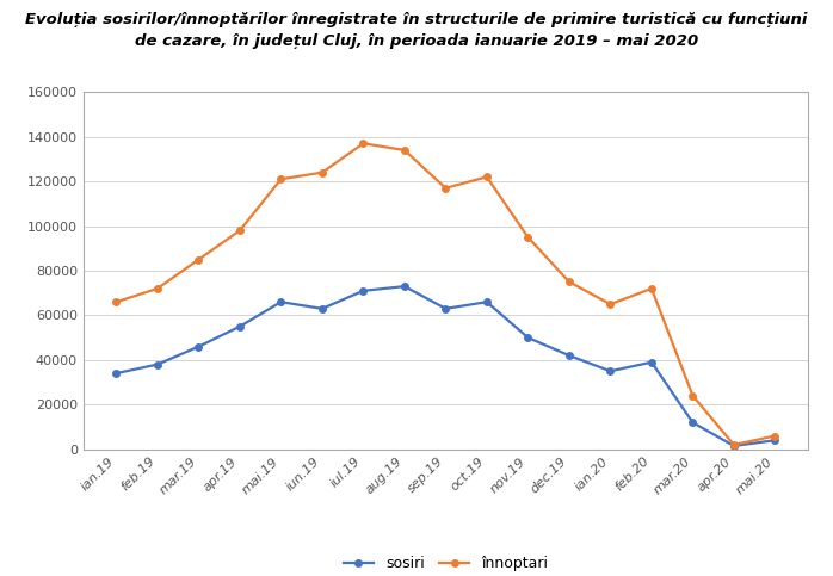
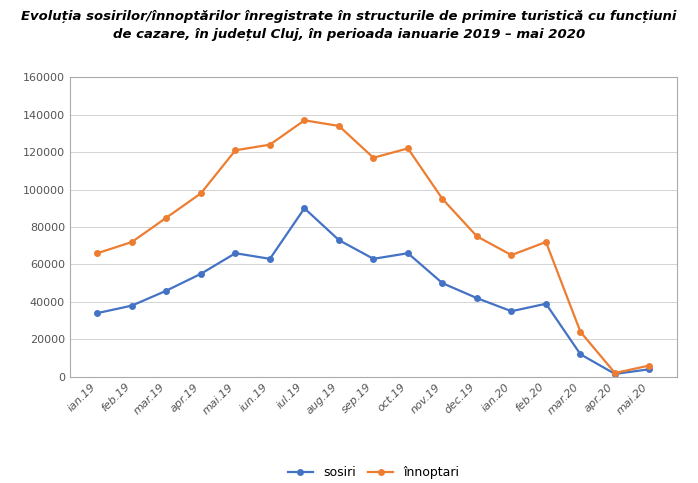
sosiri/iul.19: 71000 -> 90000
